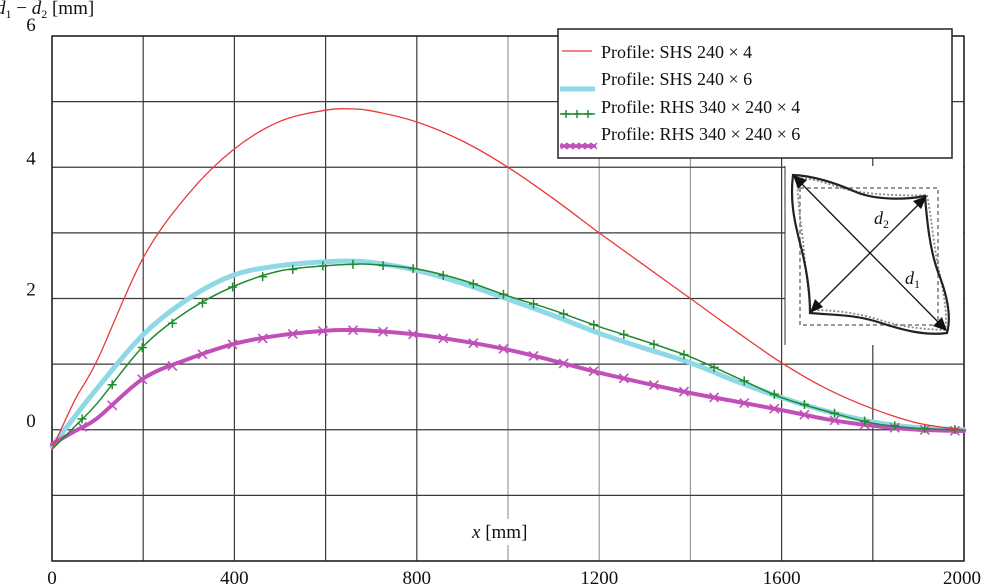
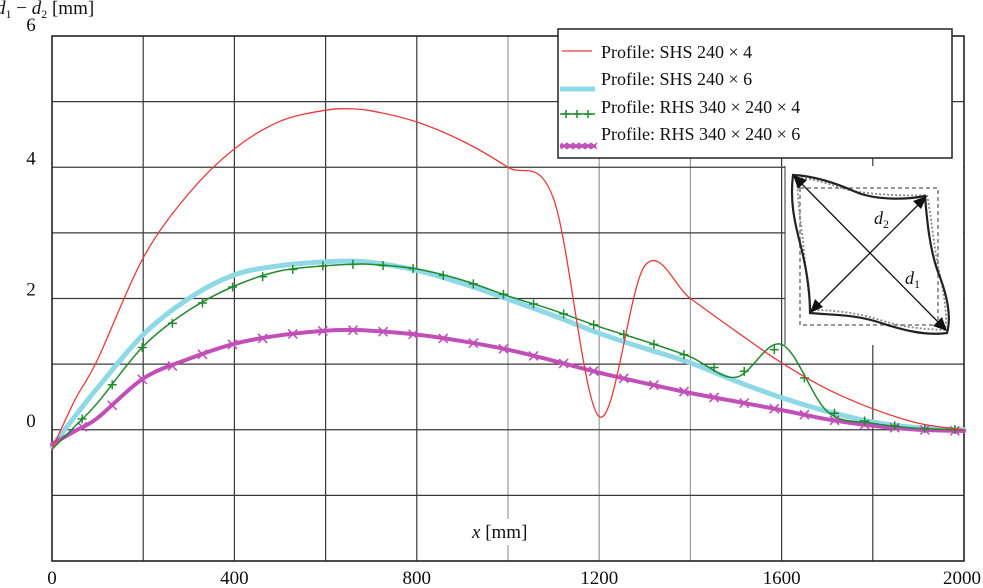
Profile: SHS 240 × 4/1200: 3.0 -> 0.2
Profile: RHS 340 × 240 × 4/1600: 0.5 -> 1.3
